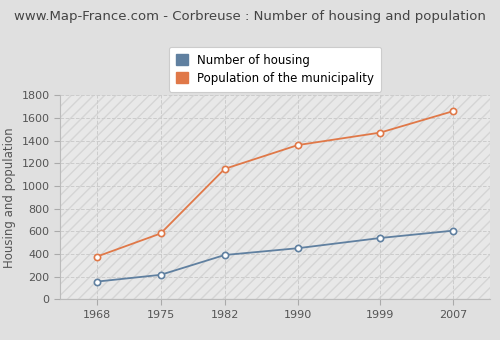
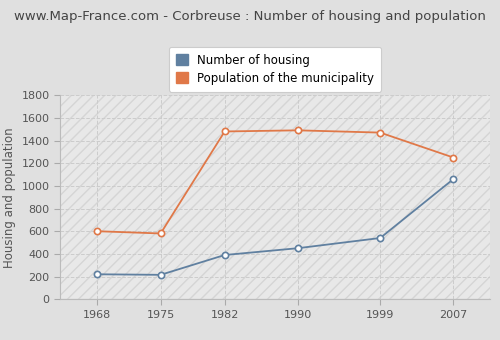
Number of housing/1968: 160 -> 220
Population of the municipality/1968: 380 -> 600
Population of the municipality/1982: 1150 -> 1480
Population of the municipality/1990: 1360 -> 1490
Number of housing/2007: 600 -> 1060
Population of the municipality/2007: 1660 -> 1250
